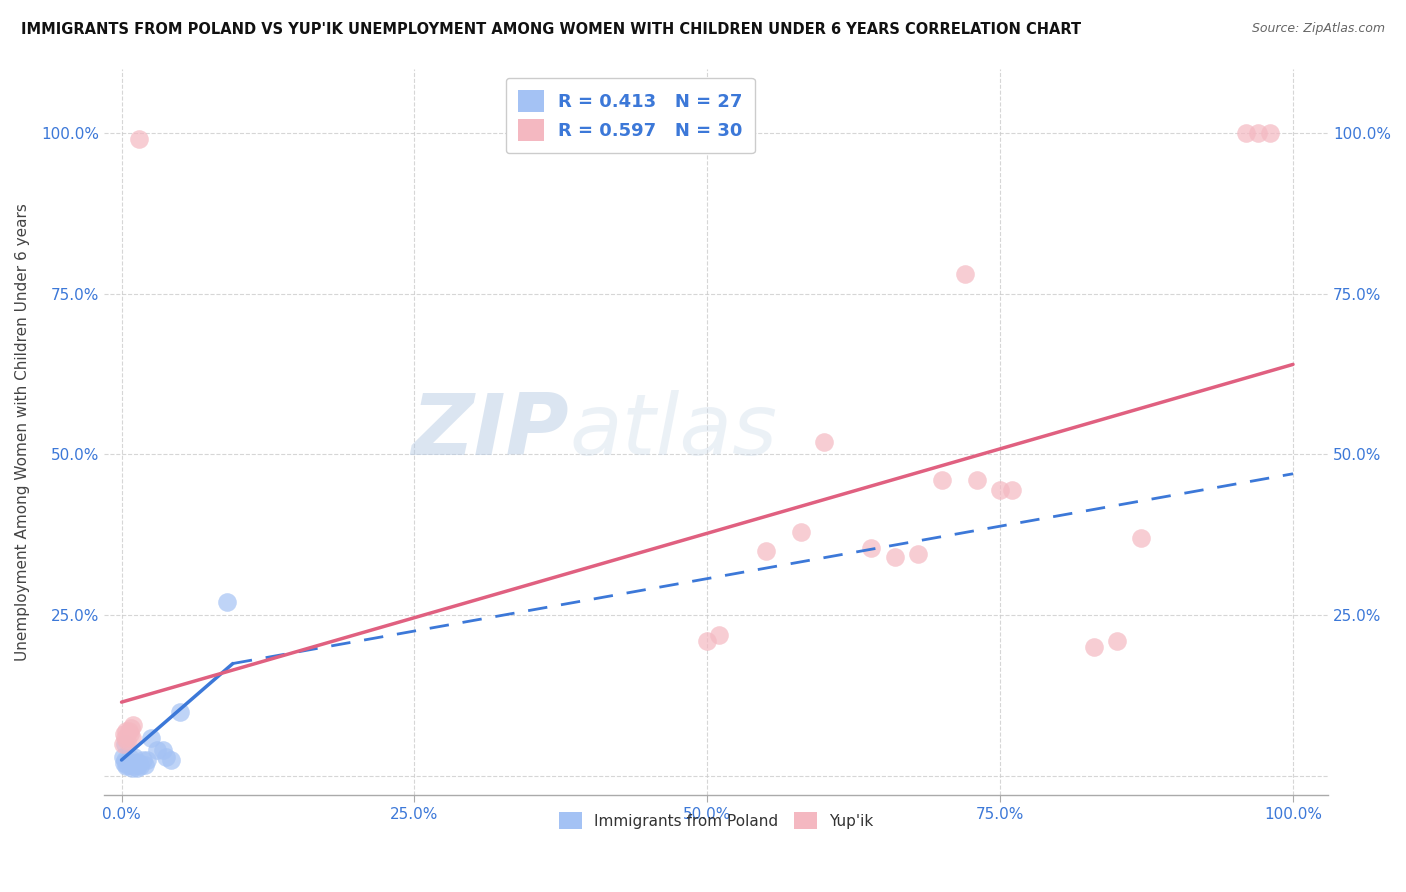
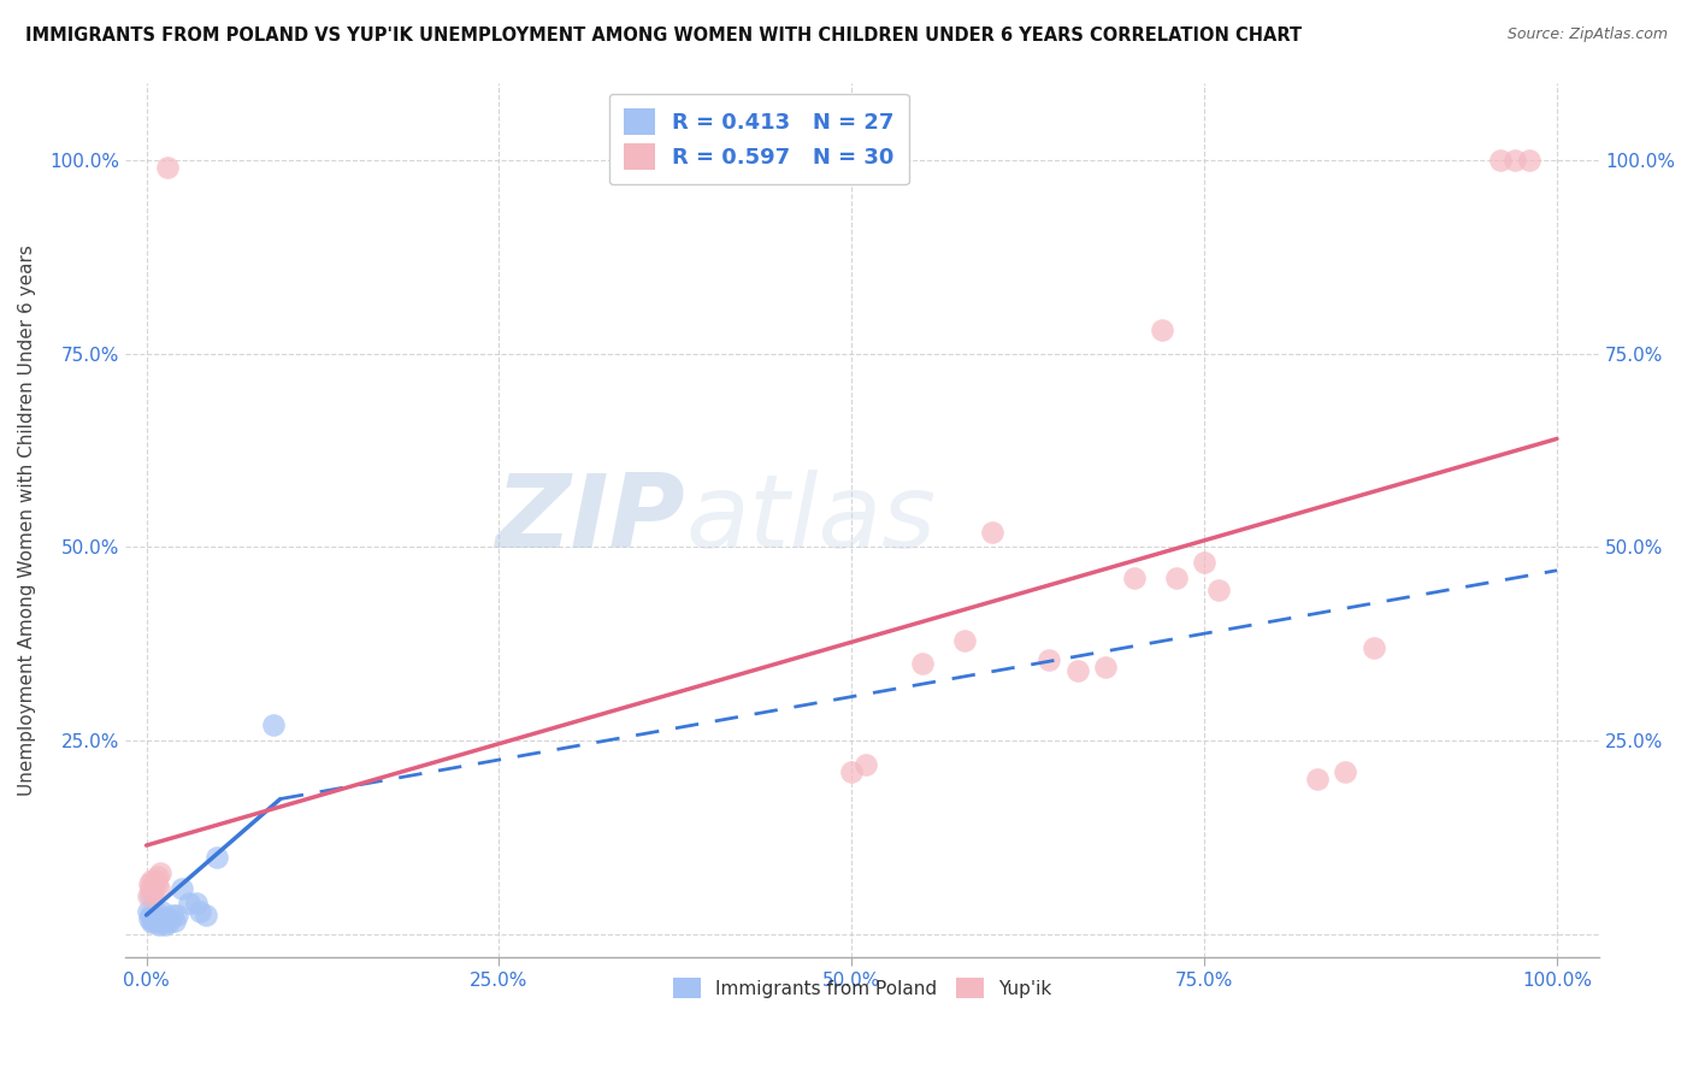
Yup'ik/75.0%: 44.5% -> 48.0%
